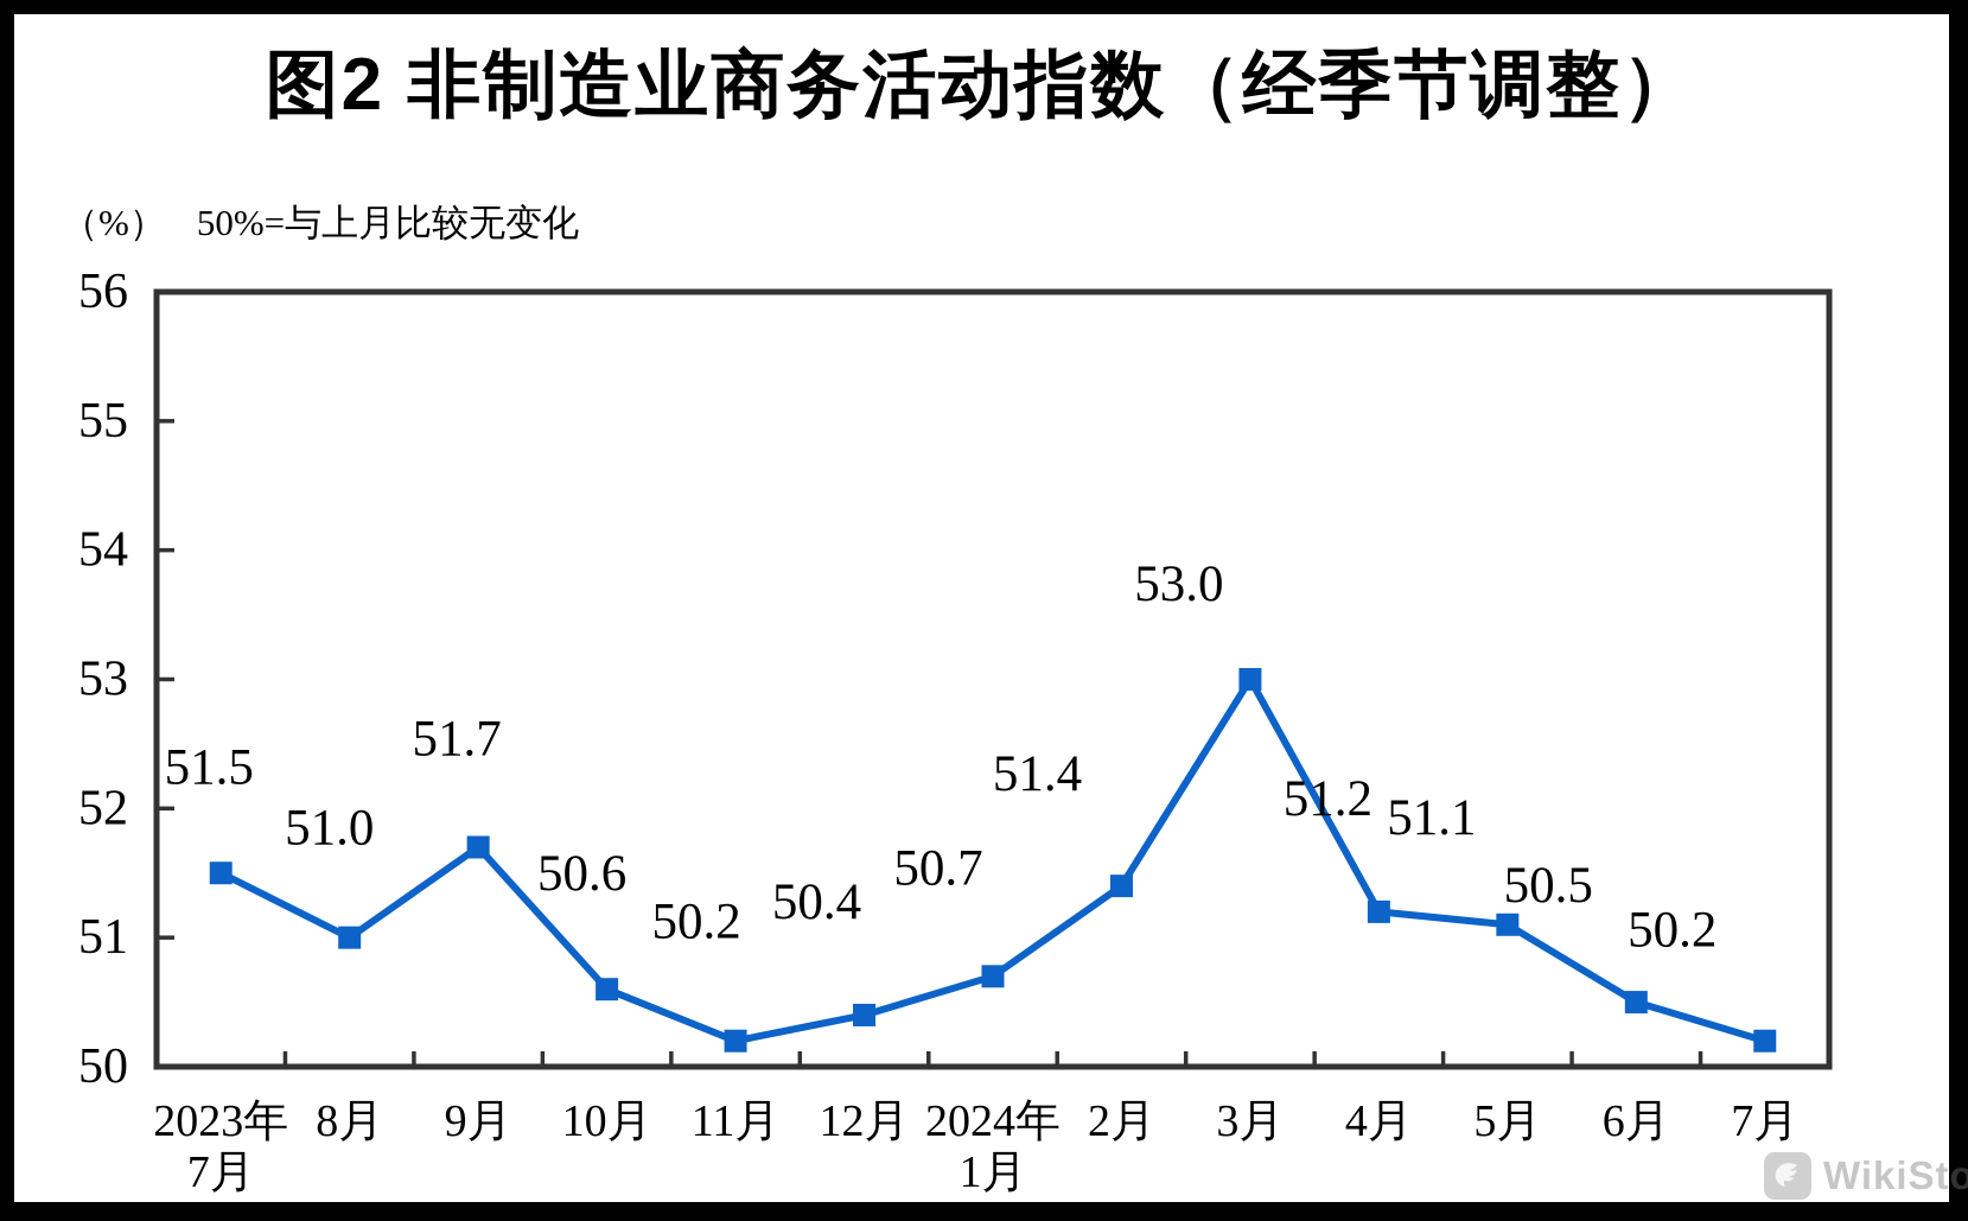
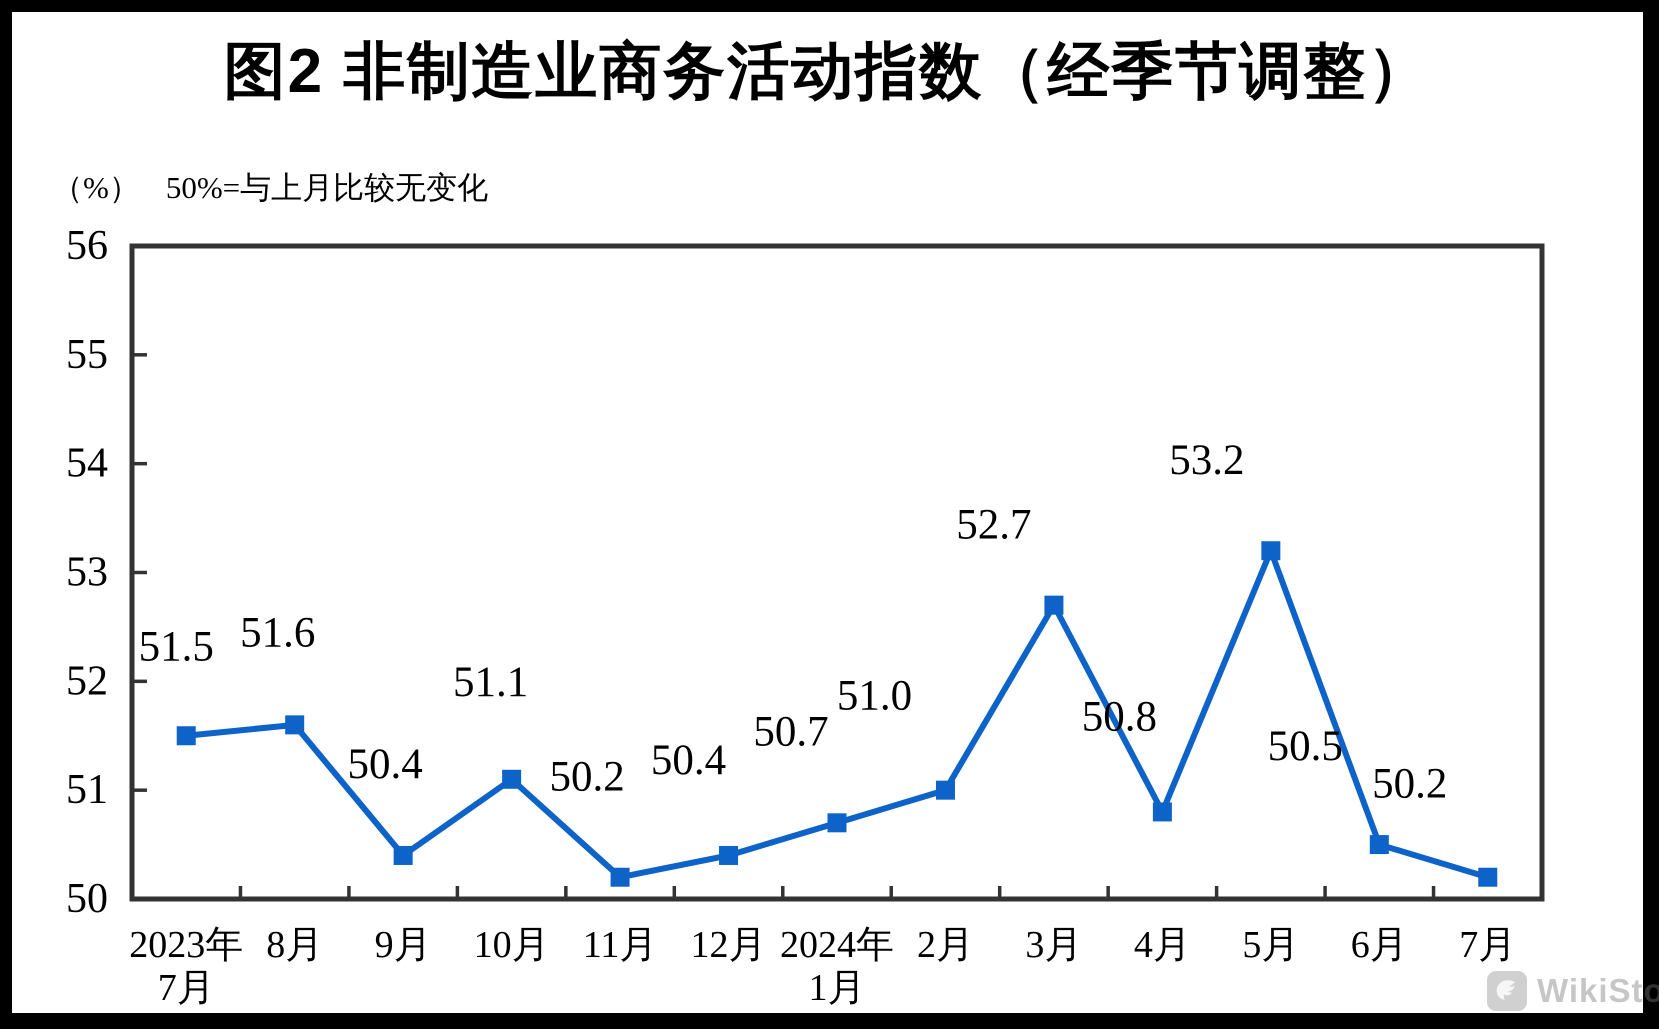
8月: 51.0 -> 51.6
9月: 51.7 -> 50.4
10月: 50.6 -> 51.1
2月: 51.4 -> 51.0
3月: 53.0 -> 52.7
4月: 51.2 -> 50.8
5月: 51.1 -> 53.2
